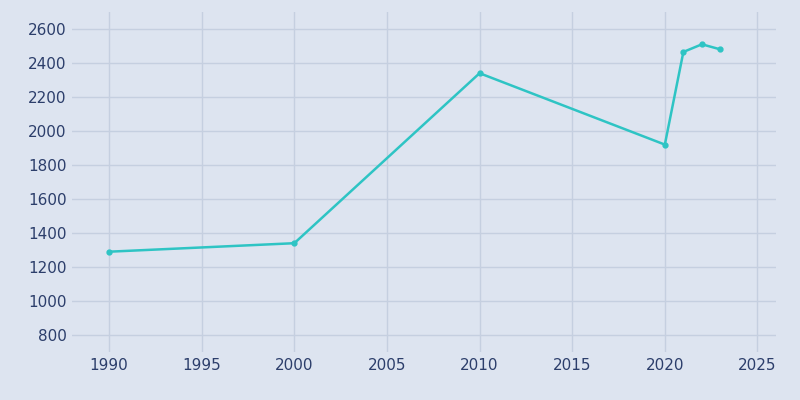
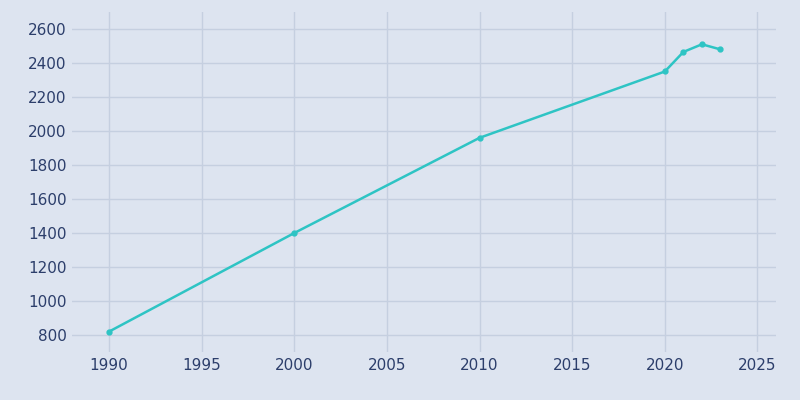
1990: 1290 -> 820
2000: 1340 -> 1400
2010: 2340 -> 1960
2020: 1920 -> 2350
